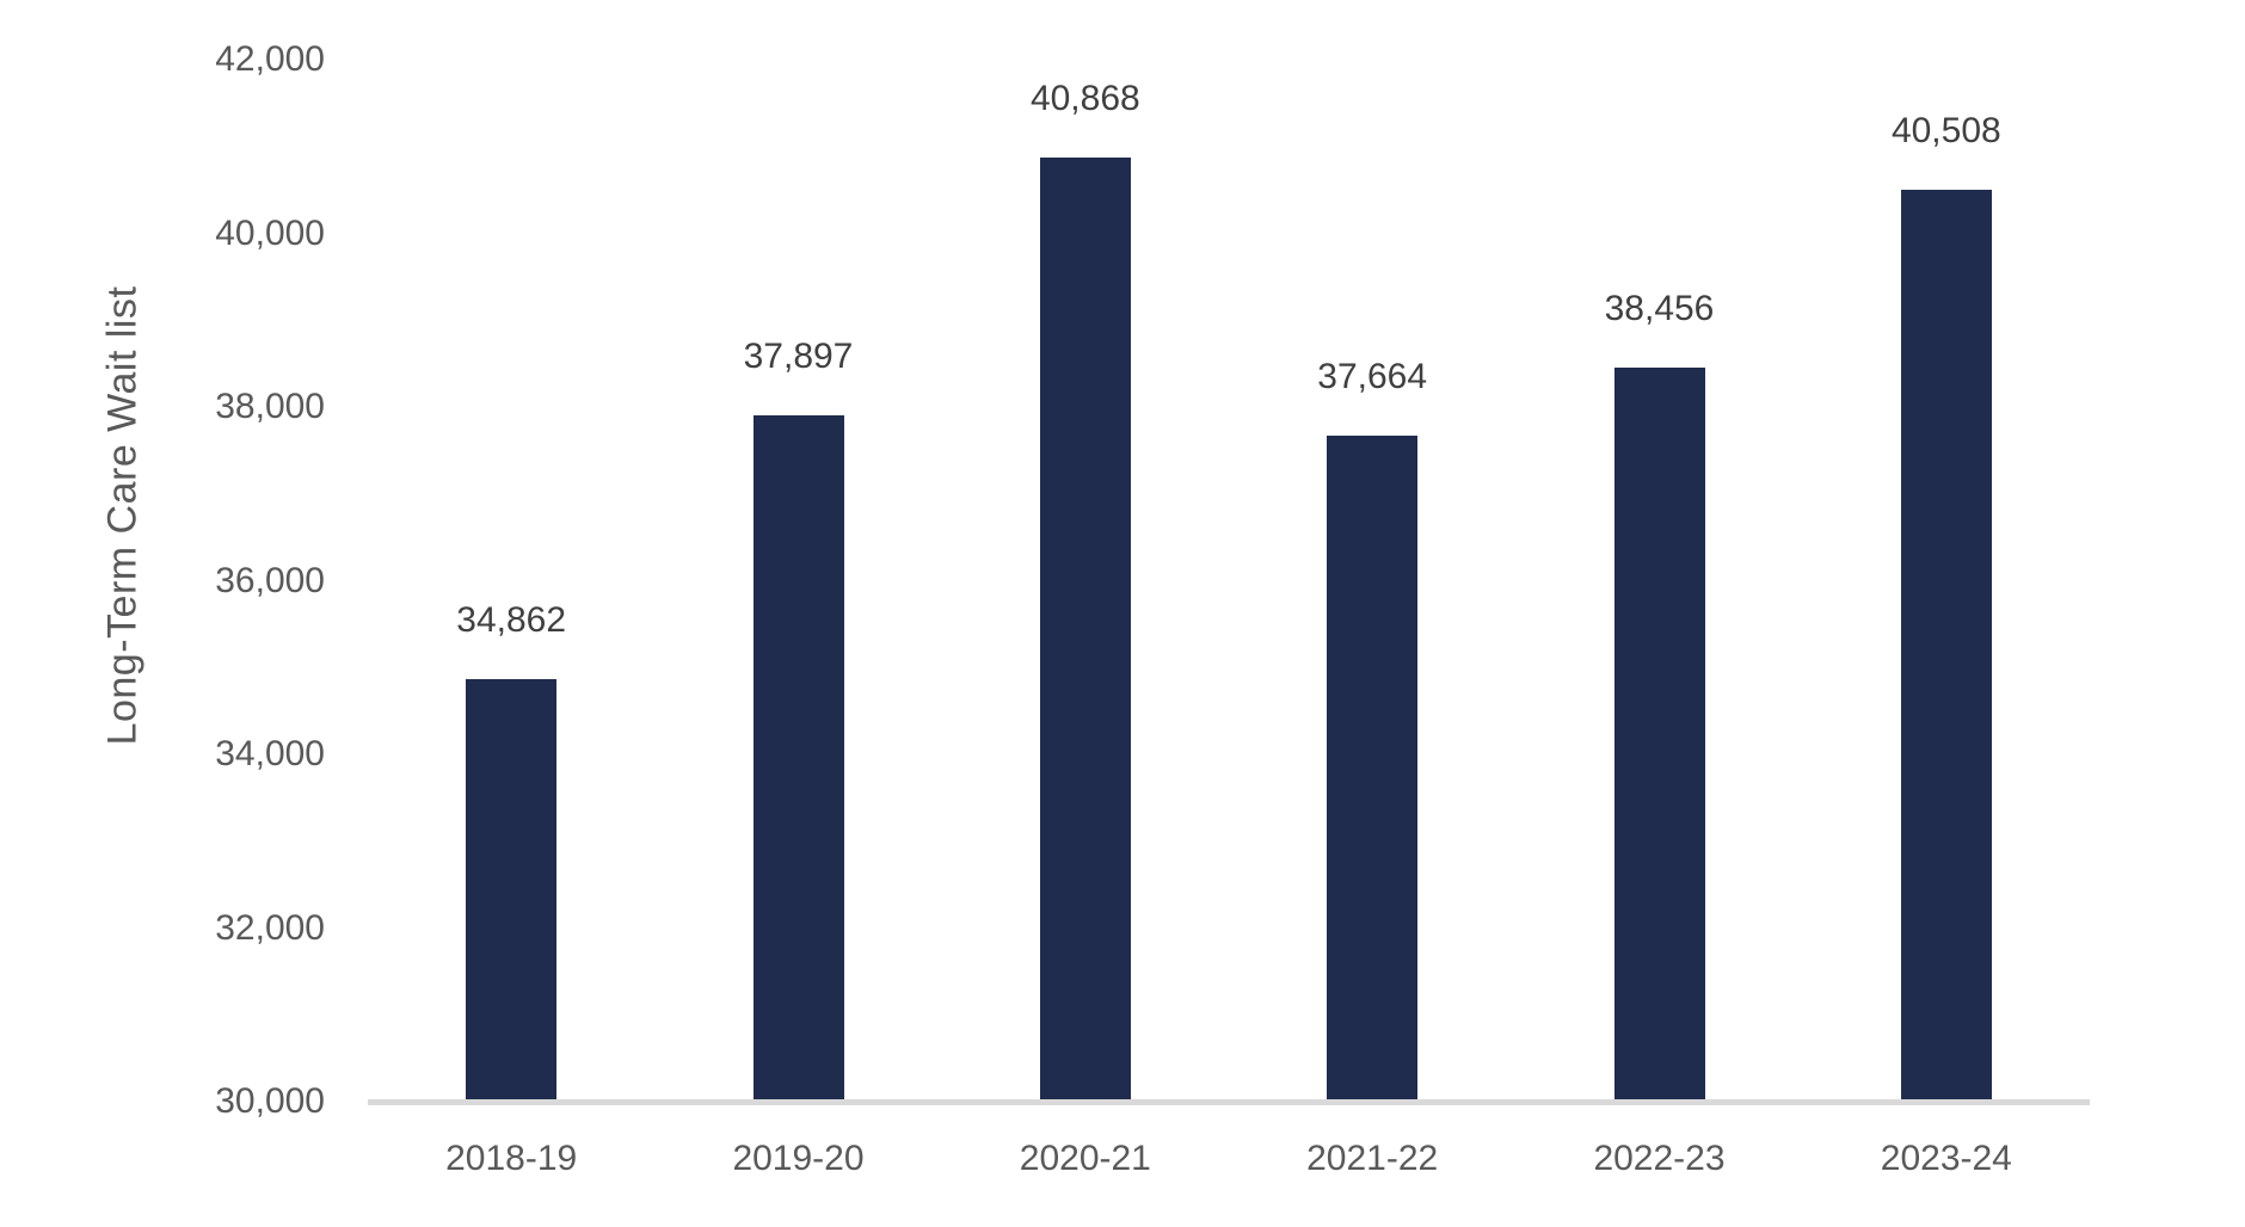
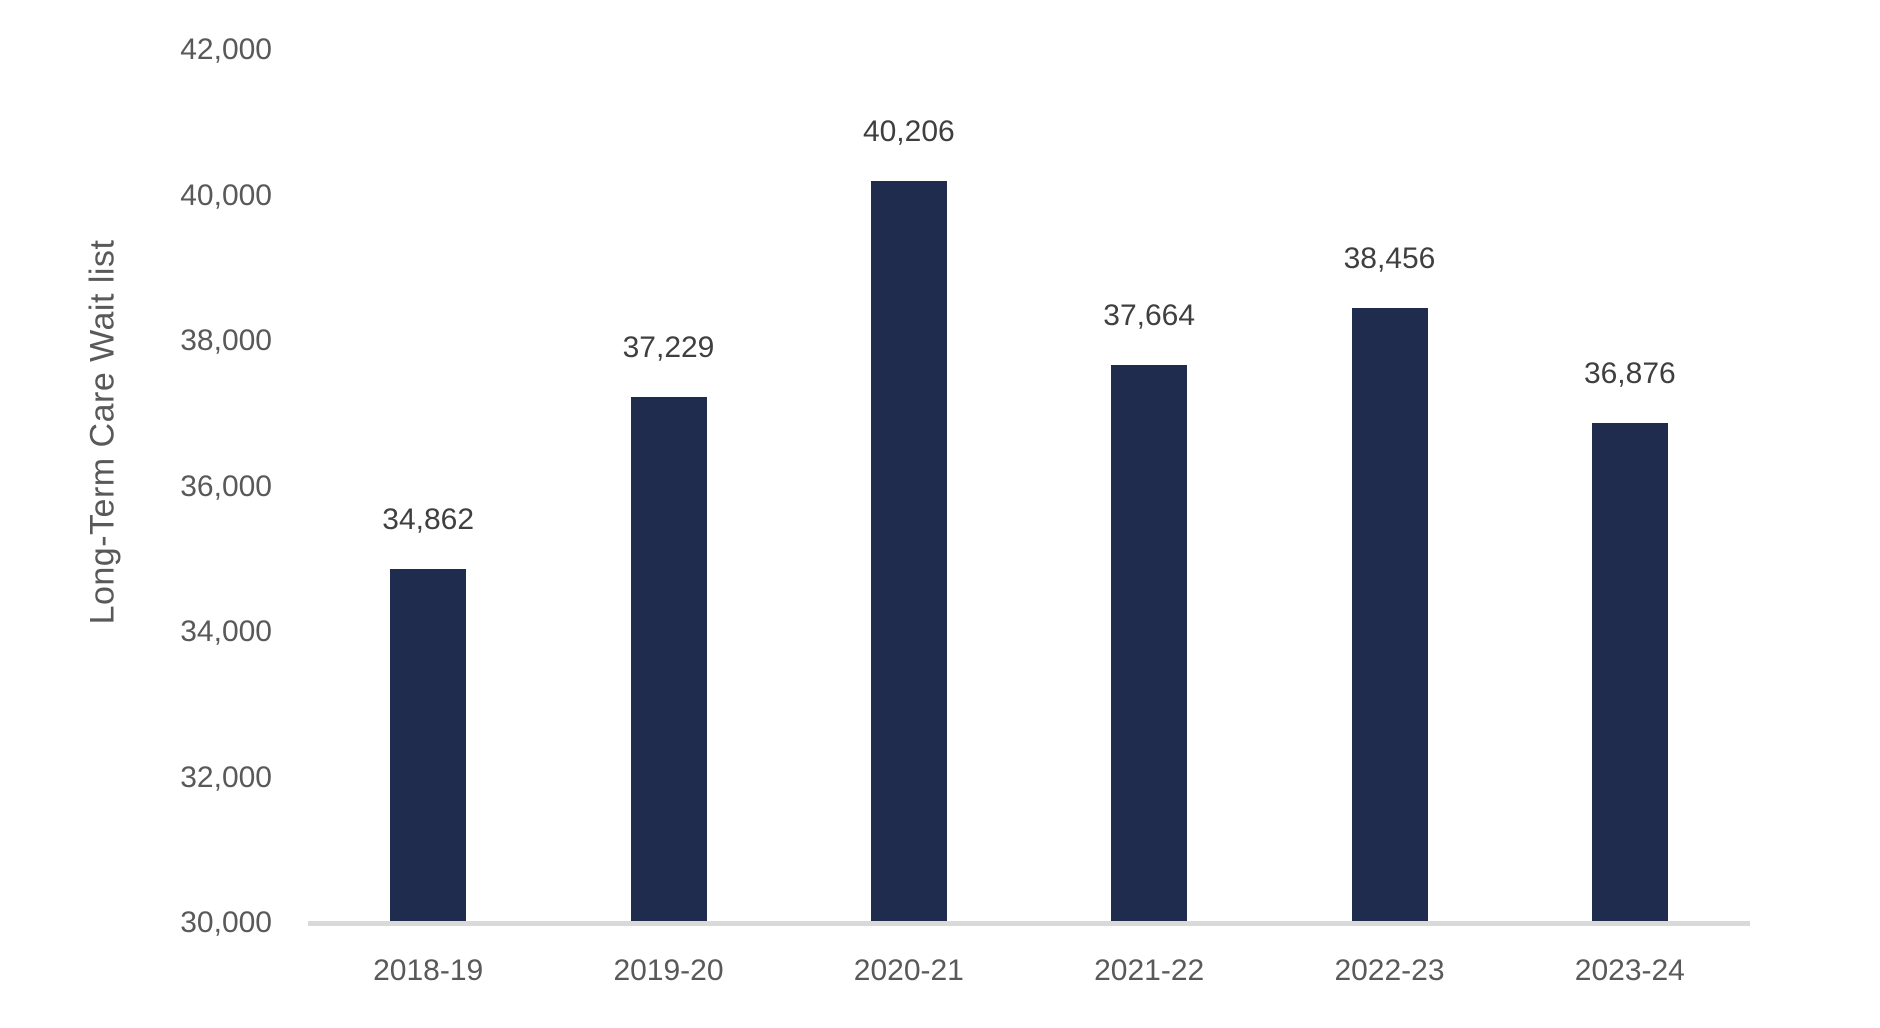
2019-20: 37,897 -> 37,229
2020-21: 40,868 -> 40,206
2023-24: 40,508 -> 36,876
